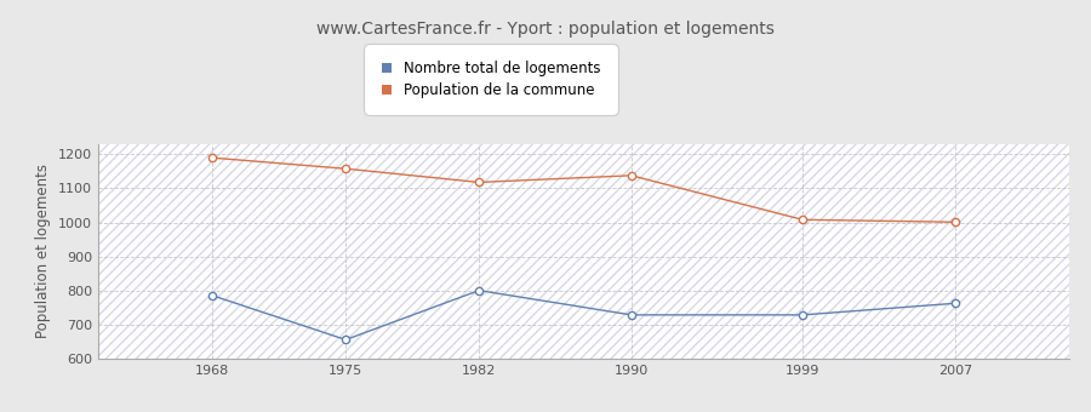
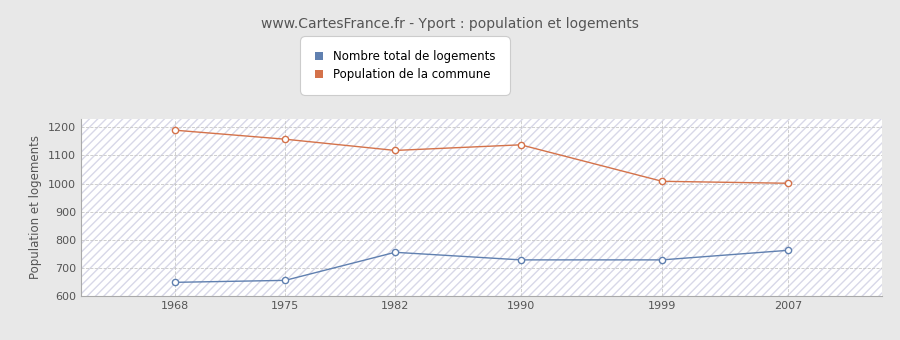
Nombre total de logements/1968: 785 -> 648
Nombre total de logements/1982: 800 -> 755
